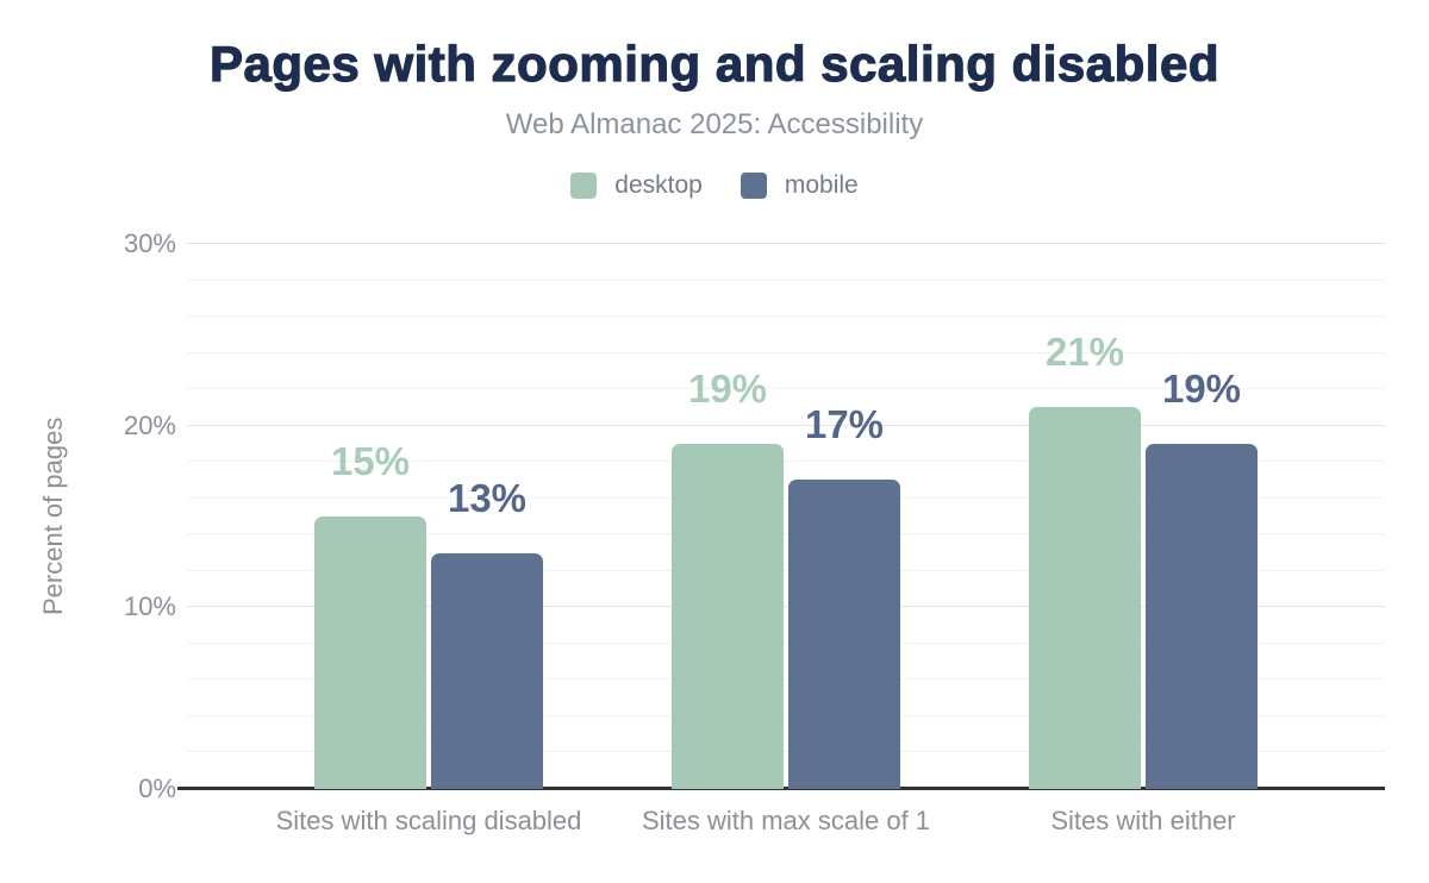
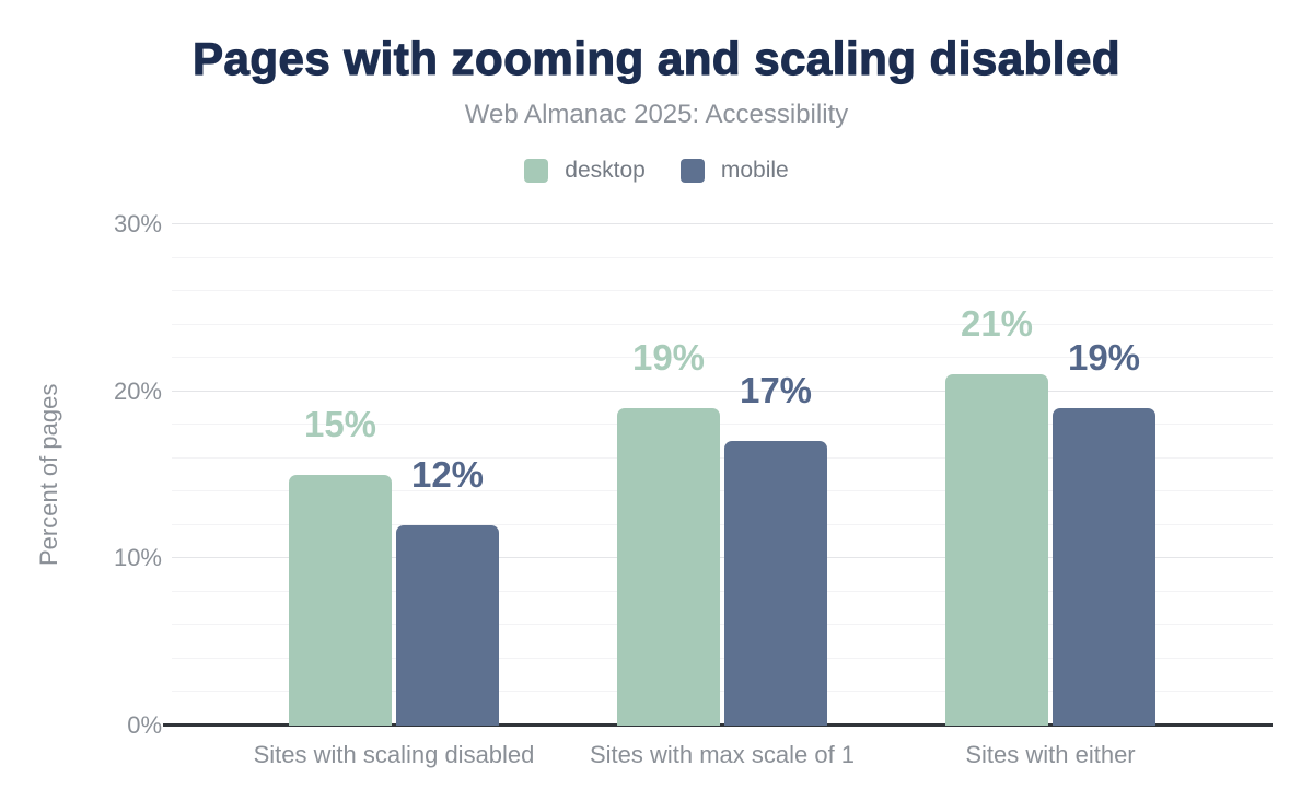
mobile/Sites with scaling disabled: 13% -> 12%
